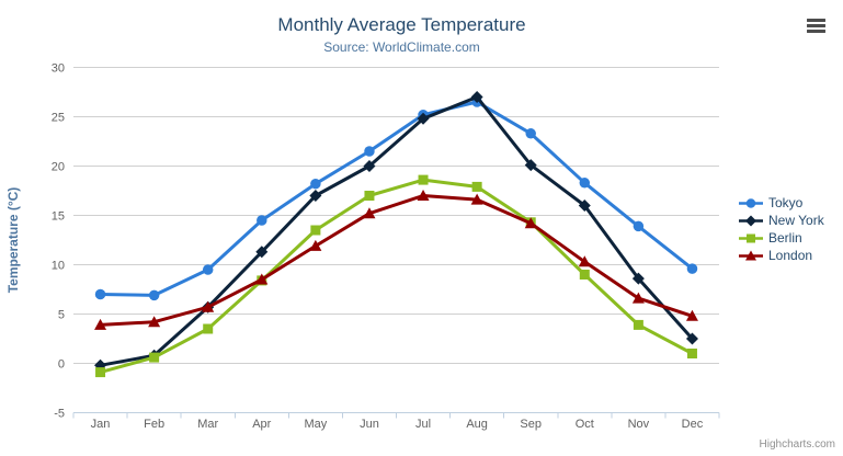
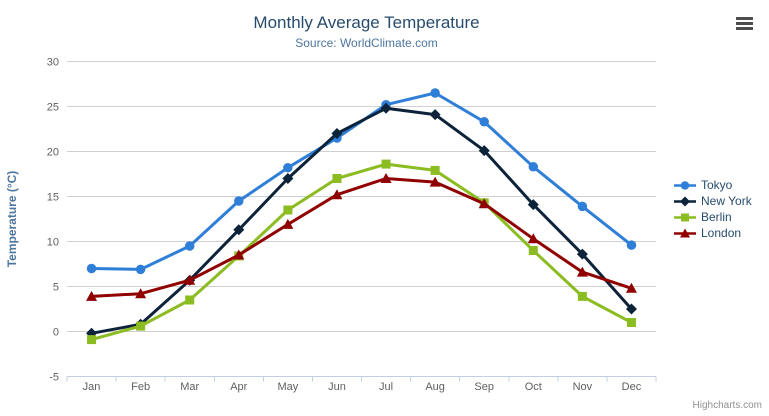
New York/Jun: 20 -> 22
New York/Aug: 27 -> 24
New York/Oct: 16 -> 14
